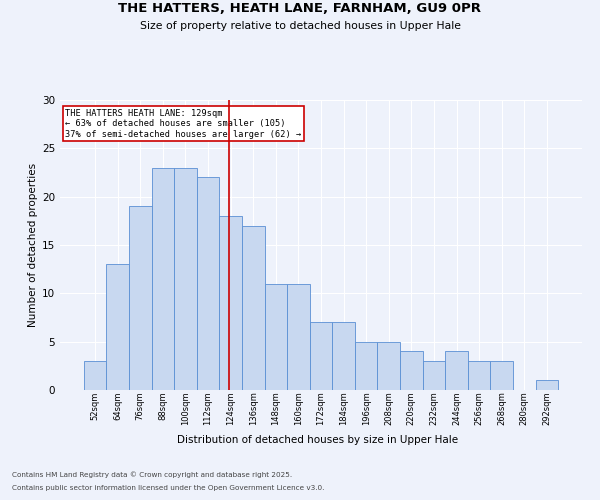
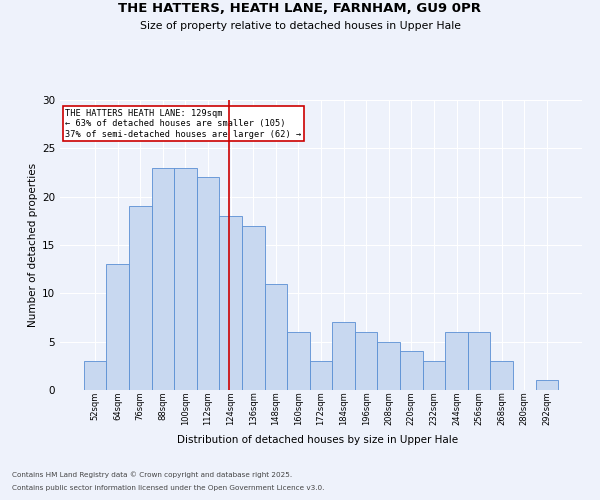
160sqm: 11 -> 6
172sqm: 7 -> 3
196sqm: 5 -> 6
244sqm: 4 -> 6
256sqm: 3 -> 6
